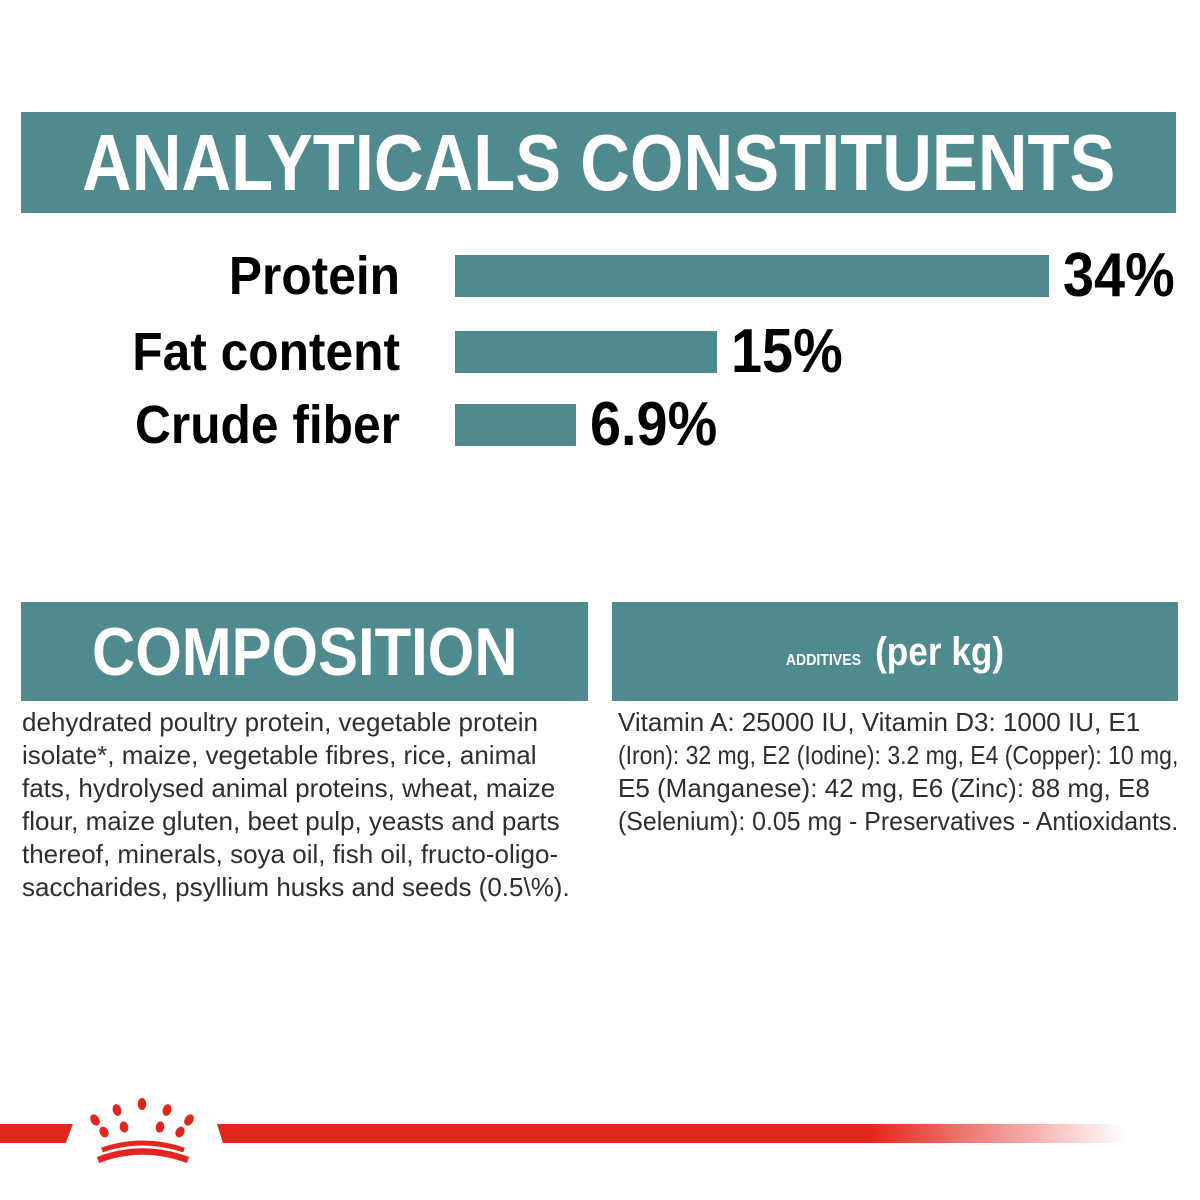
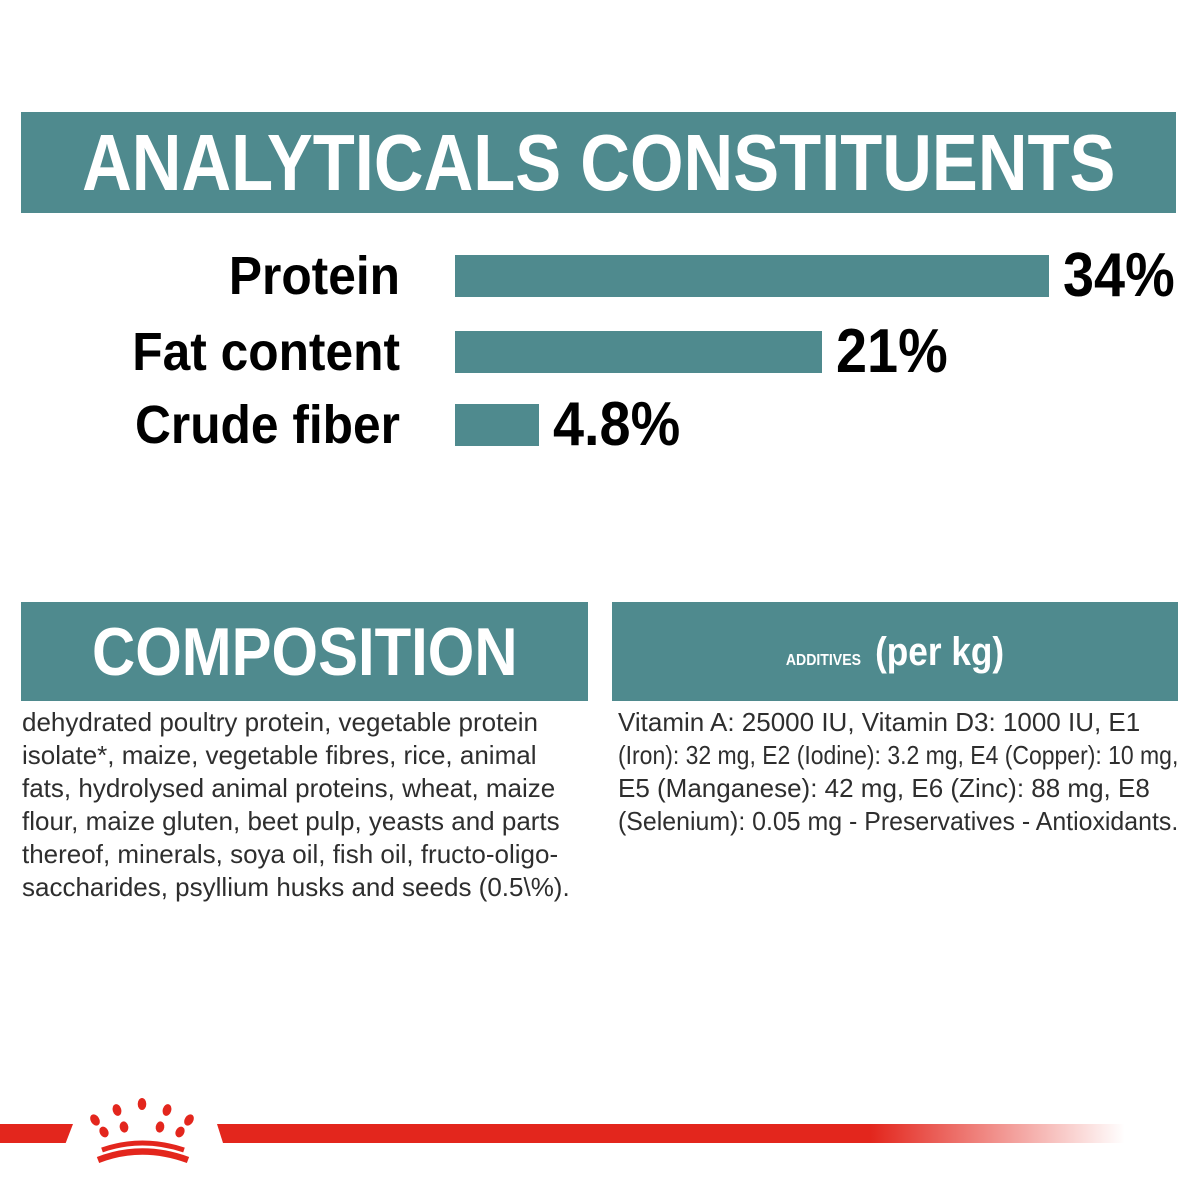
Fat content: 15% -> 21%
Crude fiber: 6.9% -> 4.8%
